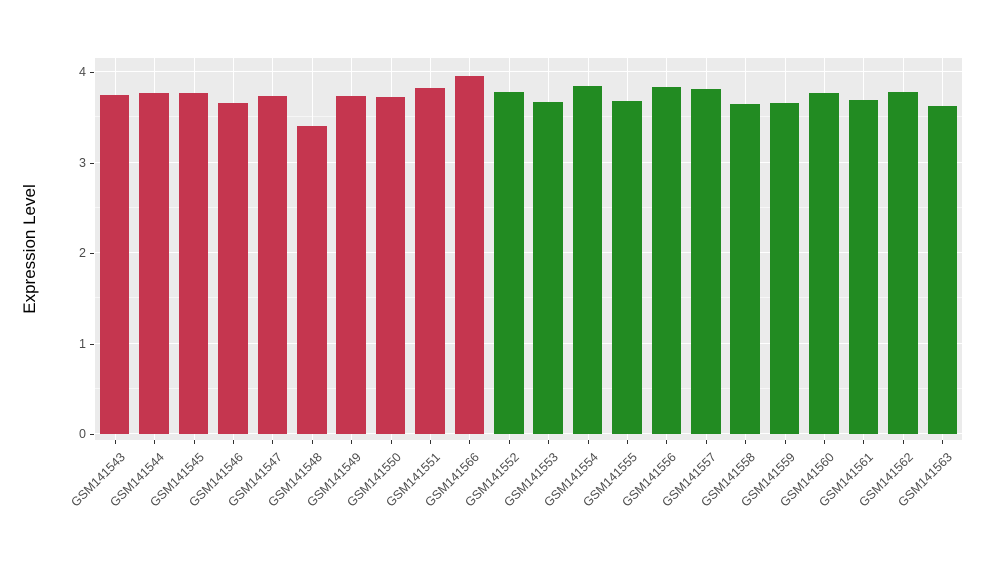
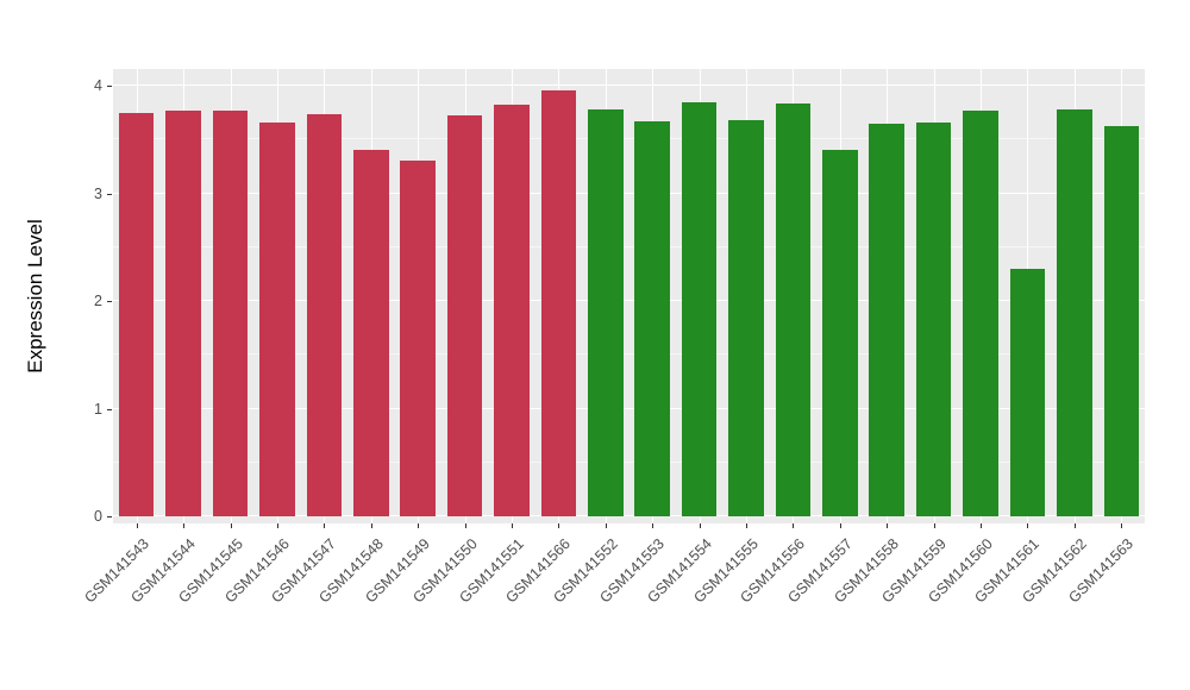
GSM141549: 3.7 -> 3.3
GSM141557: 3.8 -> 3.4
GSM141561: 3.7 -> 2.3
